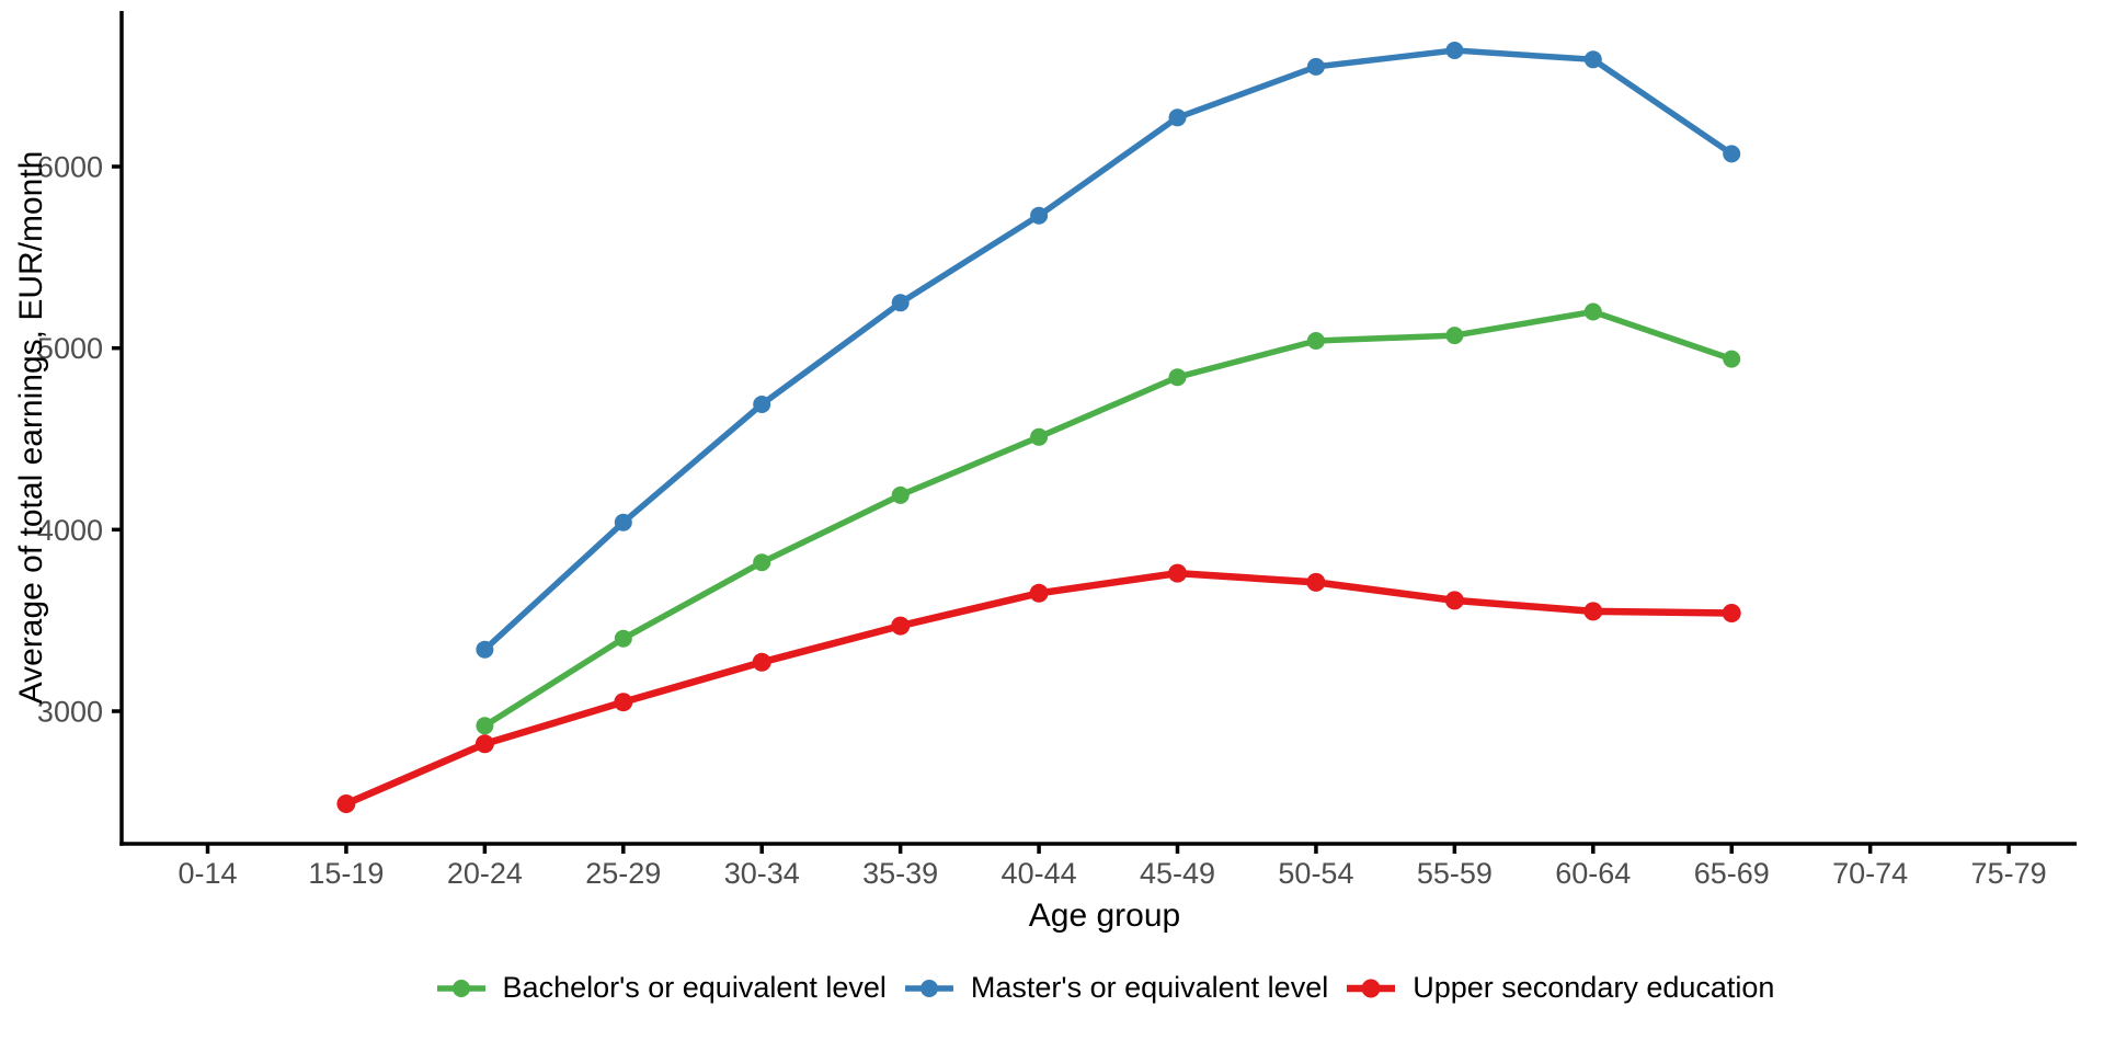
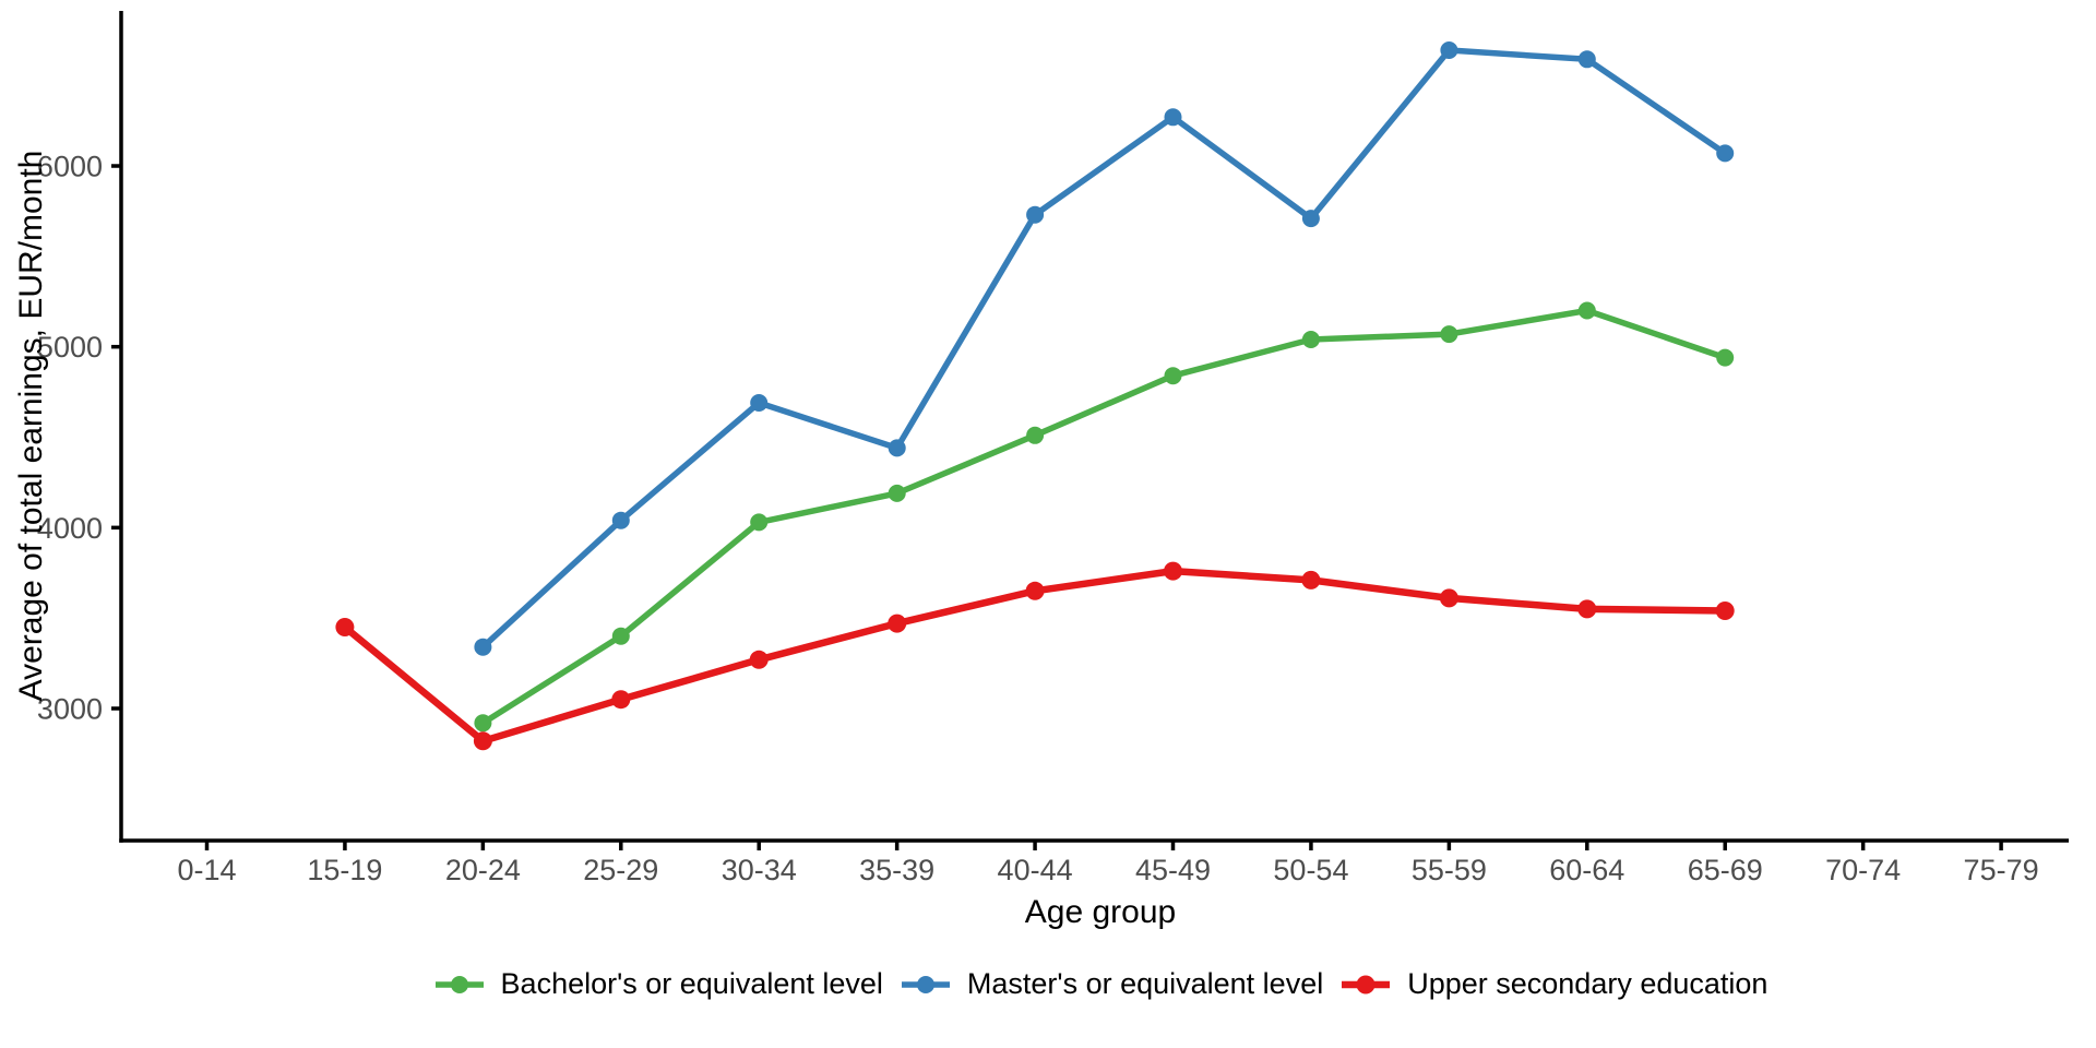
Upper secondary education/15-19: 2490 -> 3450
Bachelor's or equivalent level/30-34: 3820 -> 4030
Master's or equivalent level/35-39: 5250 -> 4440
Master's or equivalent level/50-54: 6550 -> 5710
